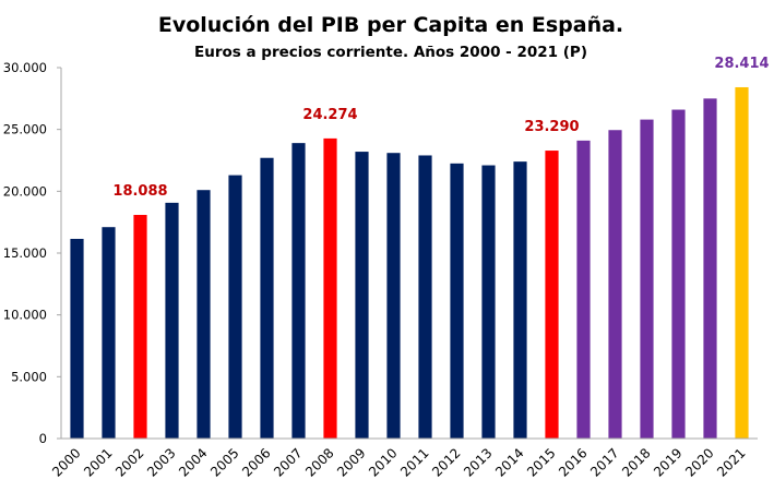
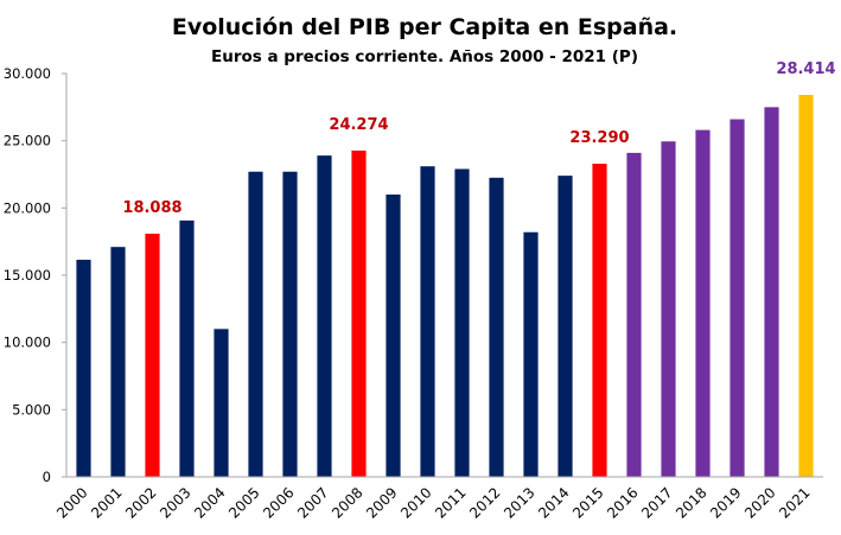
2004: 20100 -> 11000
2005: 21300 -> 22700
2009: 23200 -> 21000
2013: 22100 -> 18200
